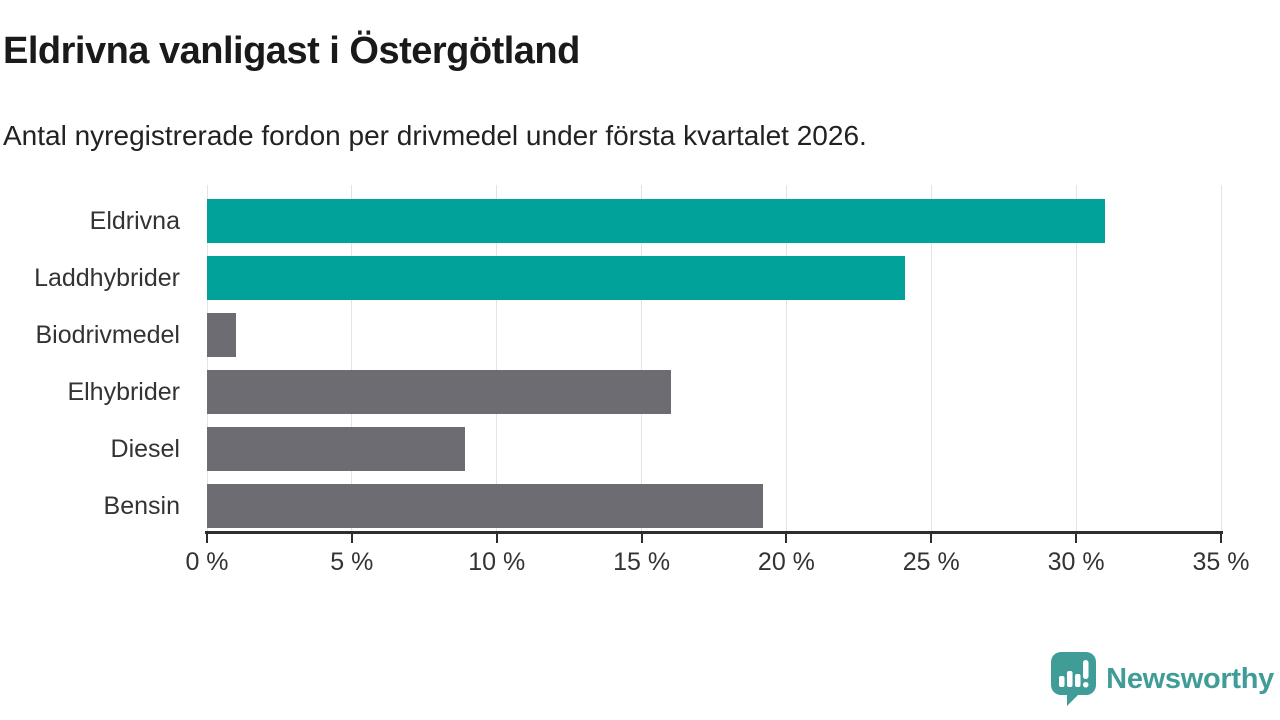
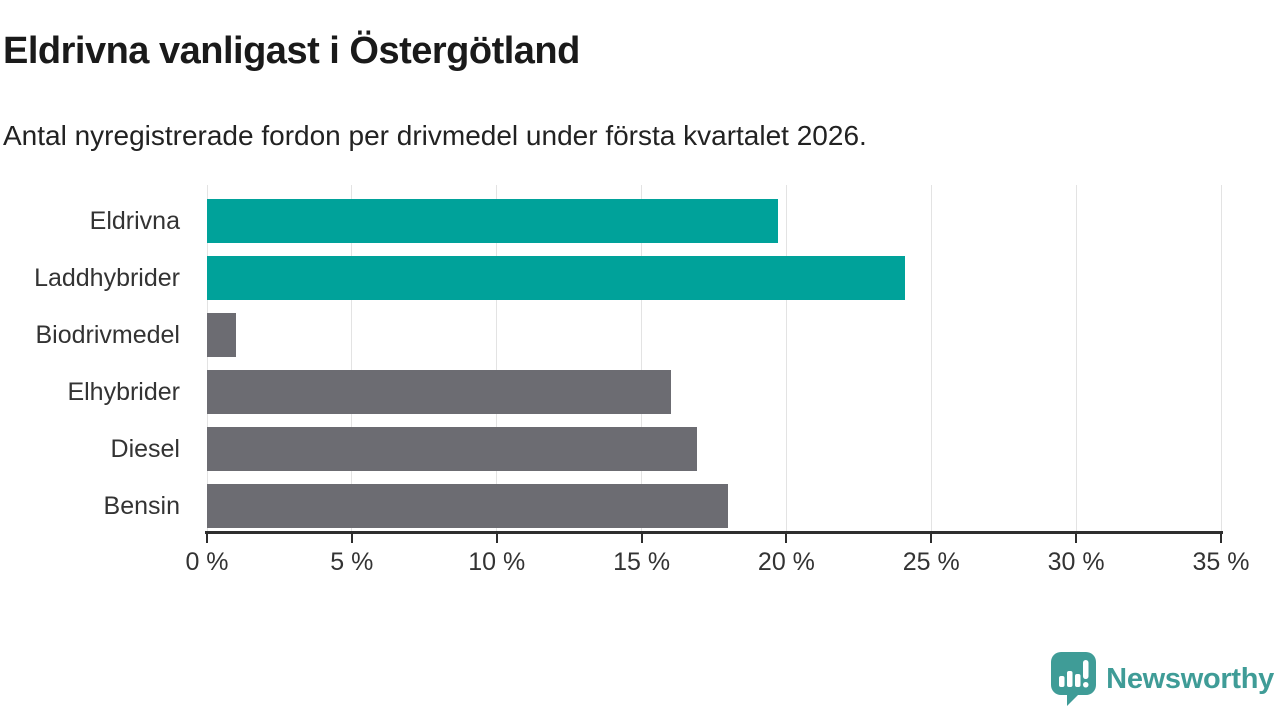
Eldrivna: 31.0% -> 19.7%
Diesel: 8.9% -> 16.9%
Bensin: 19.2% -> 18.0%
